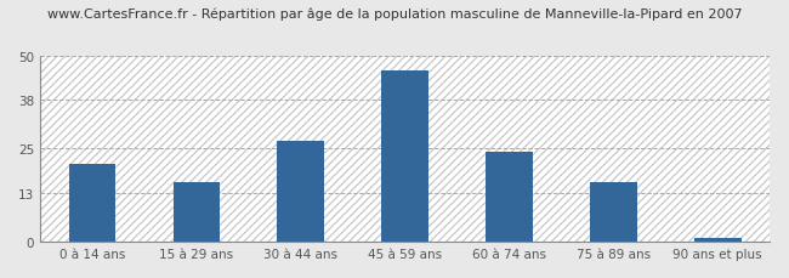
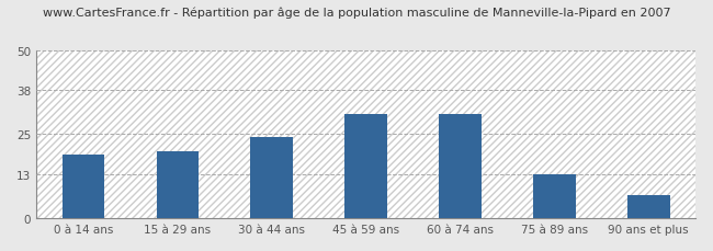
0 à 14 ans: 21 -> 19
15 à 29 ans: 16 -> 20
30 à 44 ans: 27 -> 24
45 à 59 ans: 46 -> 31
60 à 74 ans: 24 -> 31
75 à 89 ans: 16 -> 13
90 ans et plus: 1 -> 7
